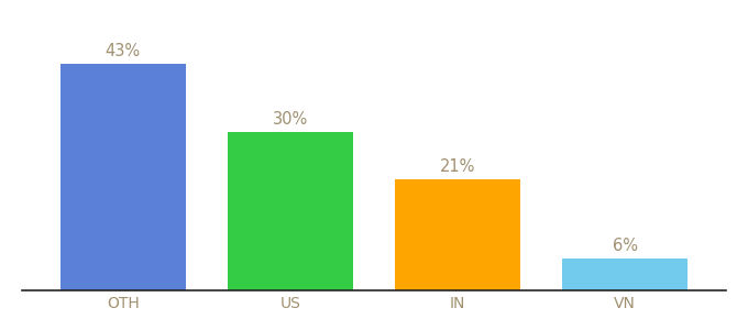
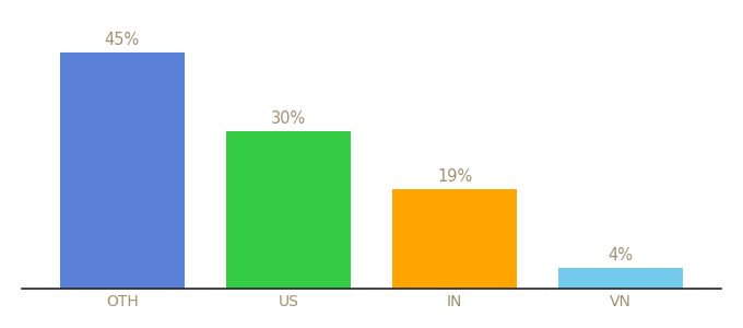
OTH: 43% -> 45%
IN: 21% -> 19%
VN: 6% -> 4%
